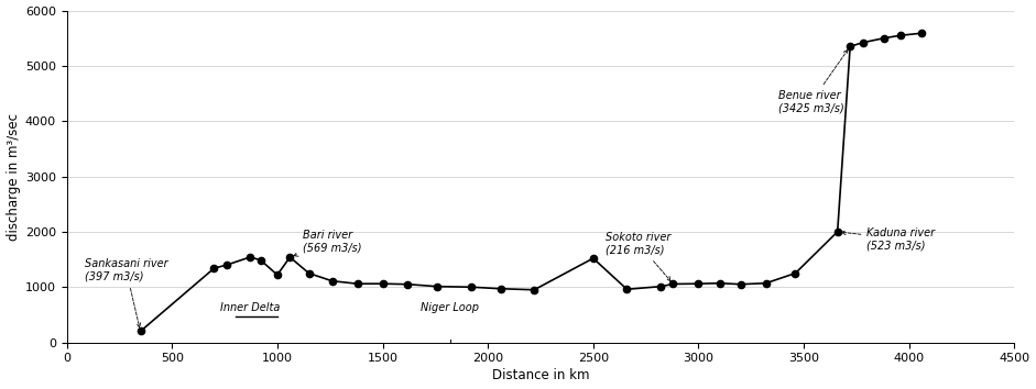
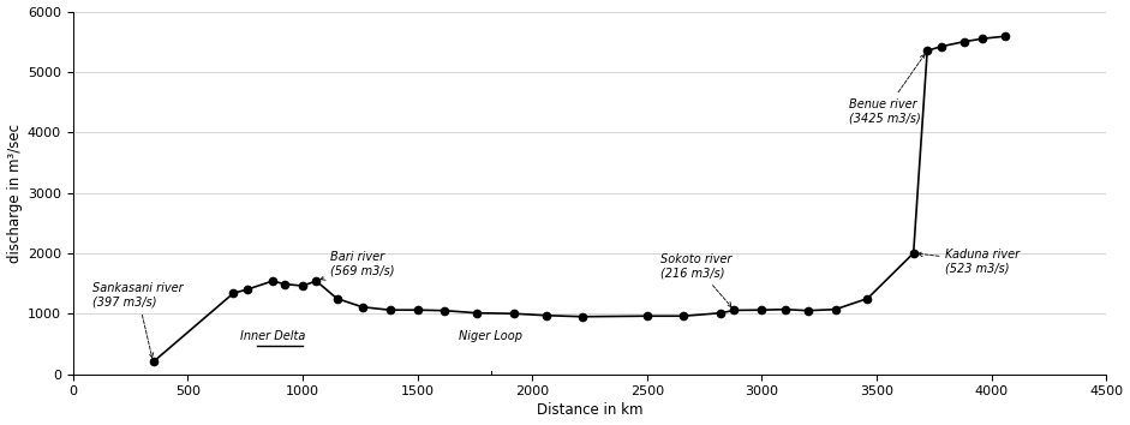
1000: 1220 -> 1460
2500: 1520 -> 960
